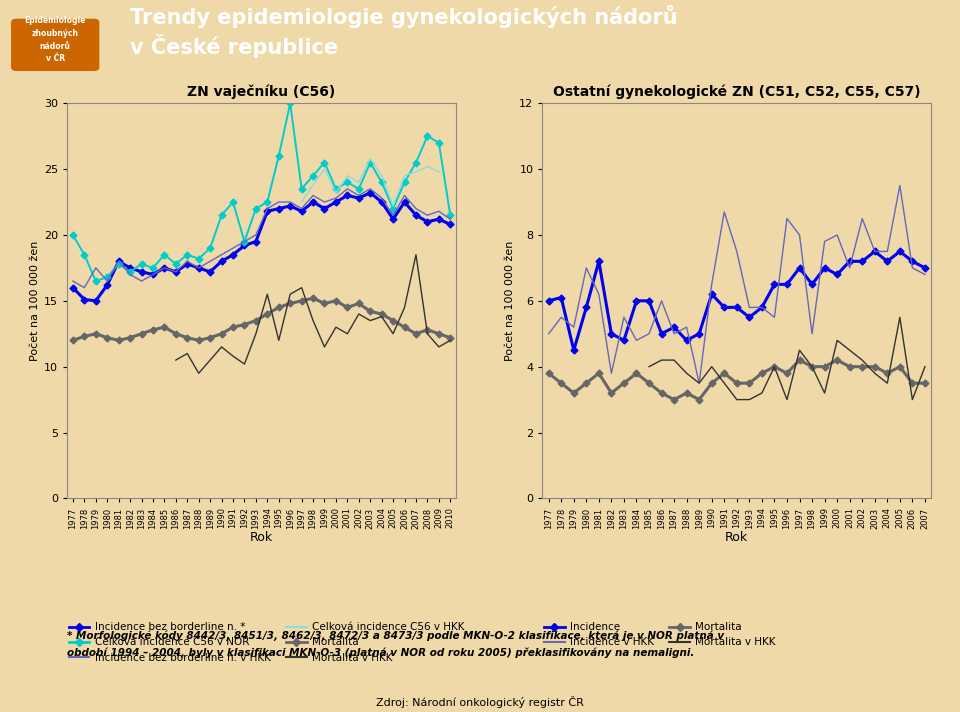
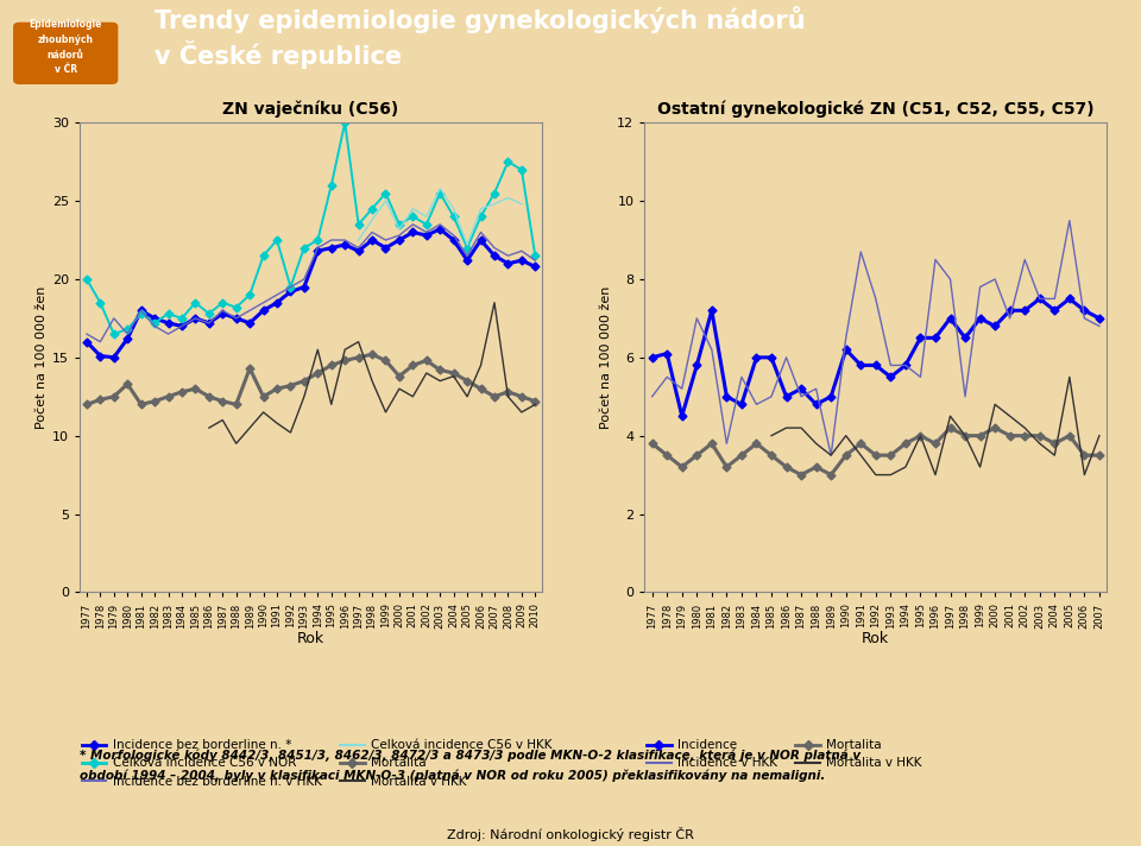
ZN vaječníku (C56)/Mortalita/1980: 12.2 -> 13.3
ZN vaječníku (C56)/Mortalita/1989: 12.2 -> 14.3
ZN vaječníku (C56)/Mortalita/2000: 15.0 -> 13.8
